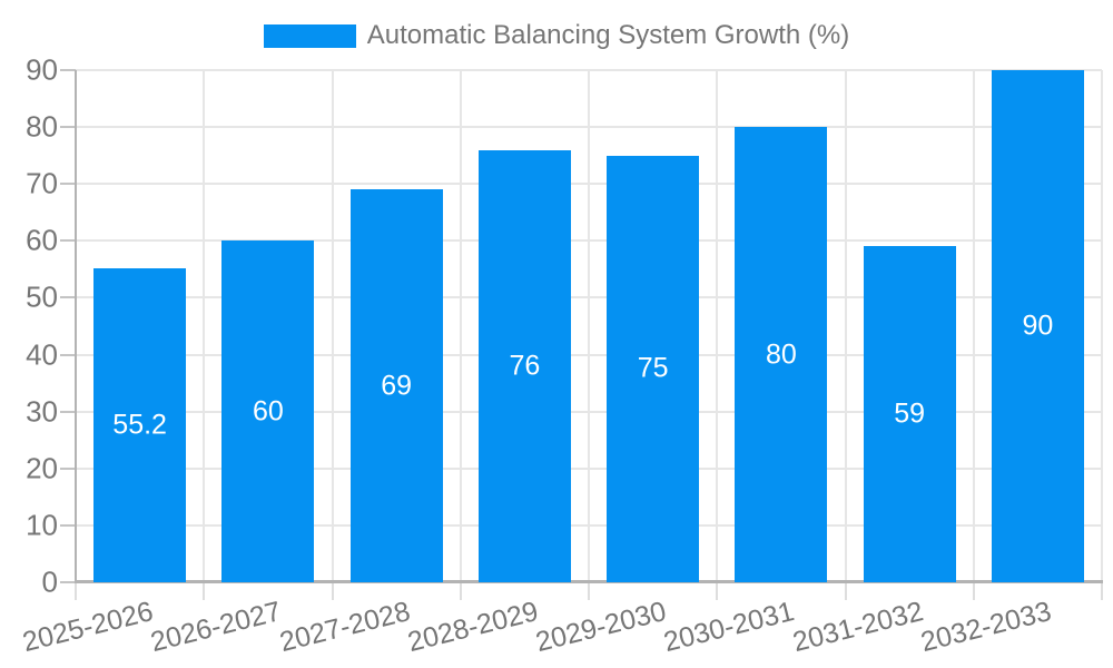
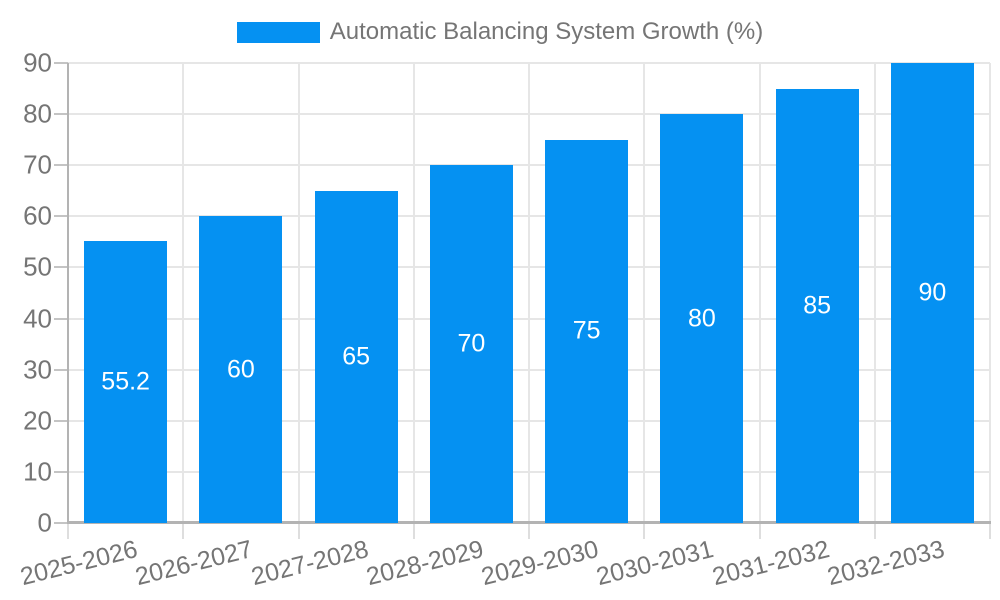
2027-2028: 69 -> 65
2028-2029: 76 -> 70
2031-2032: 59 -> 85
